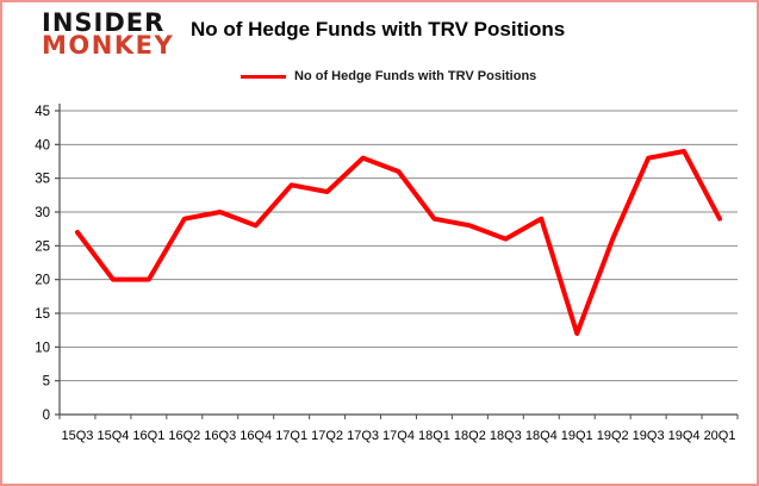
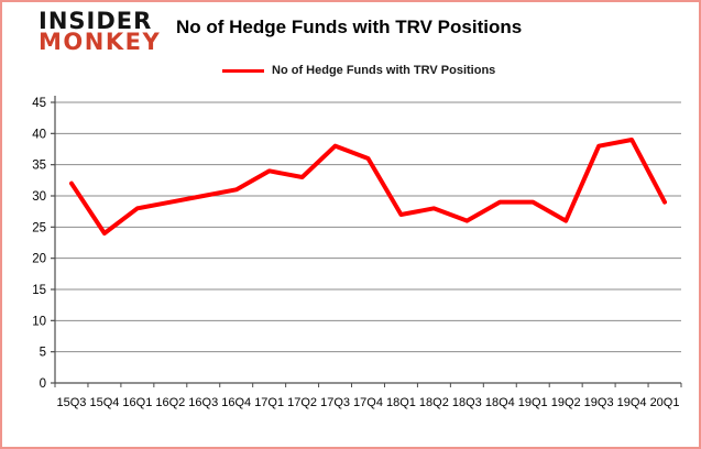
15Q3: 27 -> 32
15Q4: 20 -> 24
16Q1: 20 -> 28
16Q4: 28 -> 31
18Q1: 29 -> 27
19Q1: 12 -> 29
